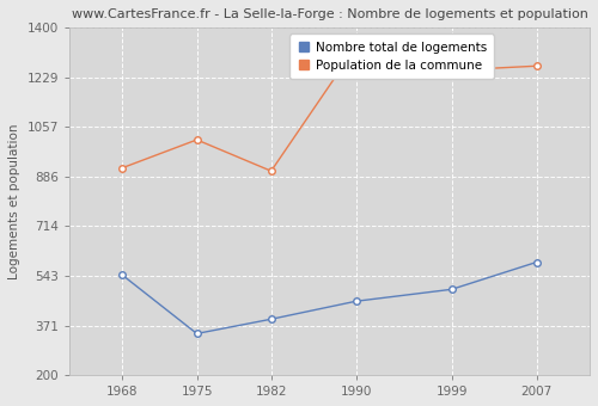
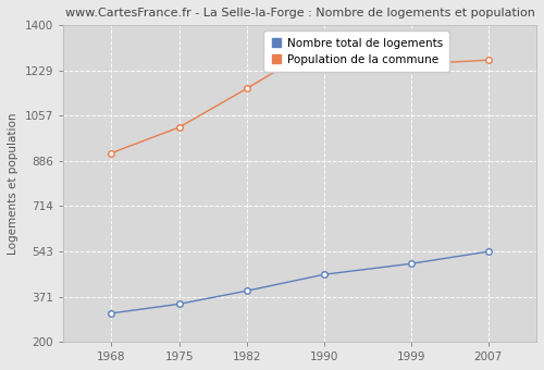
Nombre total de logements/1968: 545 -> 308
Population de la commune/1982: 905 -> 1160
Nombre total de logements/2007: 590 -> 542
